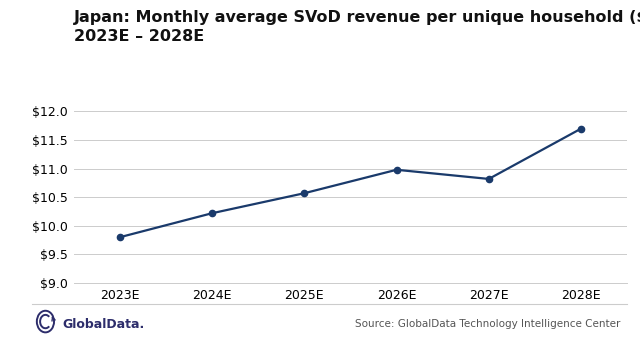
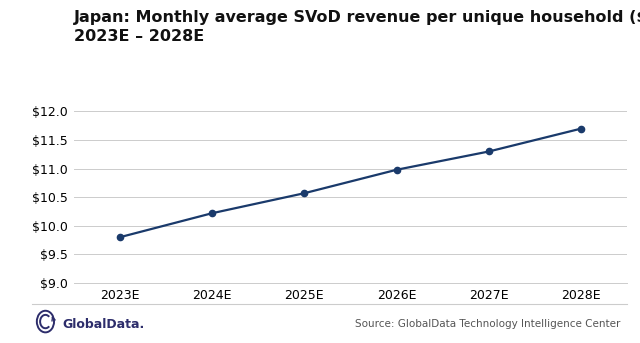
2027E: $10.82 -> $11.30
